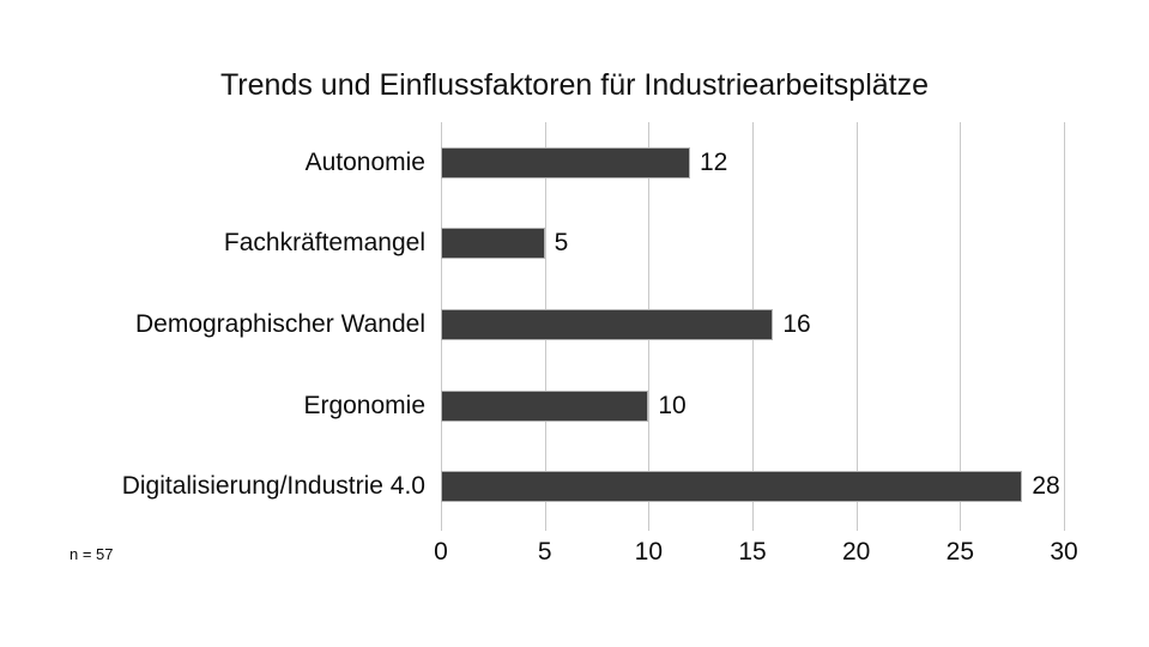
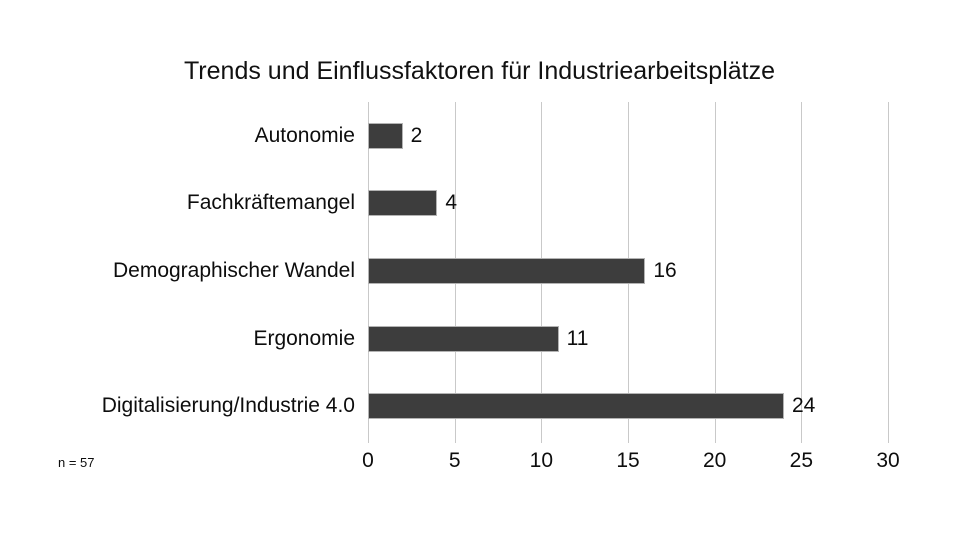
Autonomie: 12 -> 2
Fachkräftemangel: 5 -> 4
Ergonomie: 10 -> 11
Digitalisierung/Industrie 4.0: 28 -> 24
